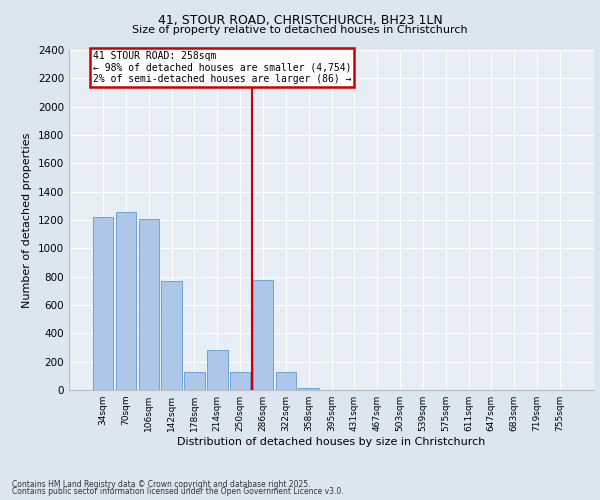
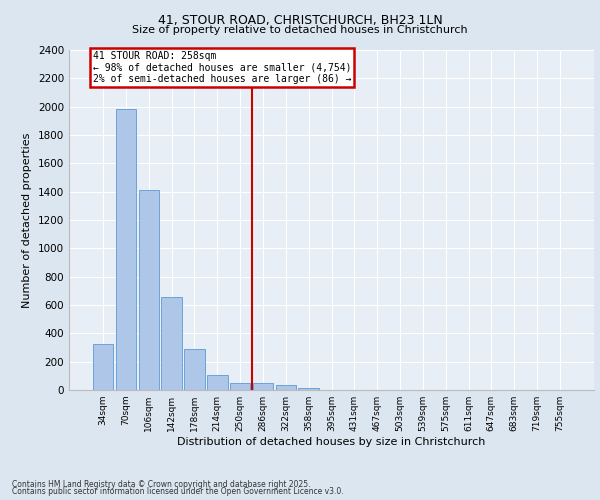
34sqm: 1220 -> 320
70sqm: 1260 -> 1980
106sqm: 1210 -> 1420
142sqm: 770 -> 660
178sqm: 130 -> 290
214sqm: 280 -> 110
250sqm: 130 -> 50
286sqm: 780 -> 50
322sqm: 130 -> 40
